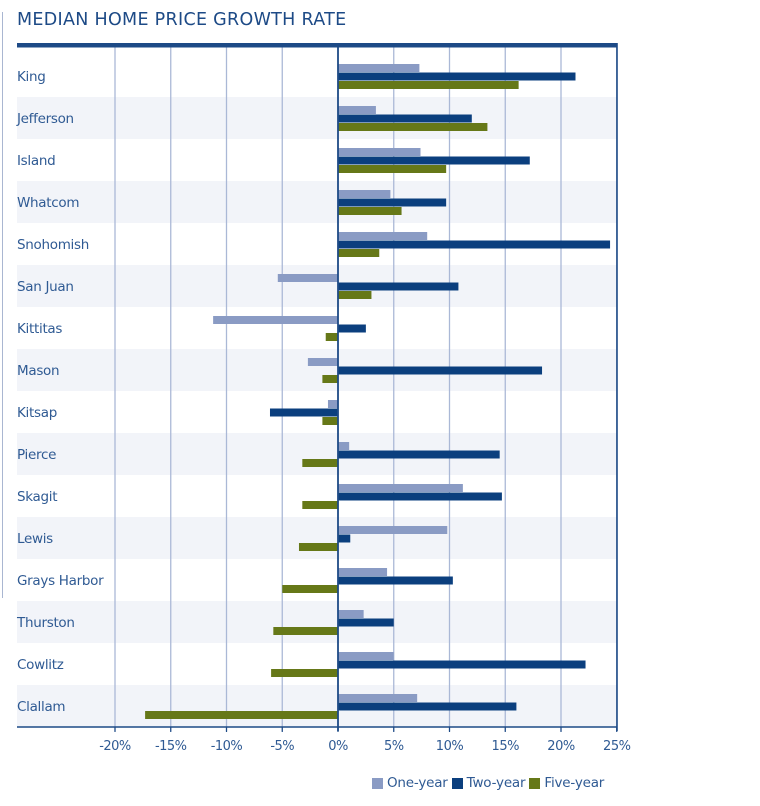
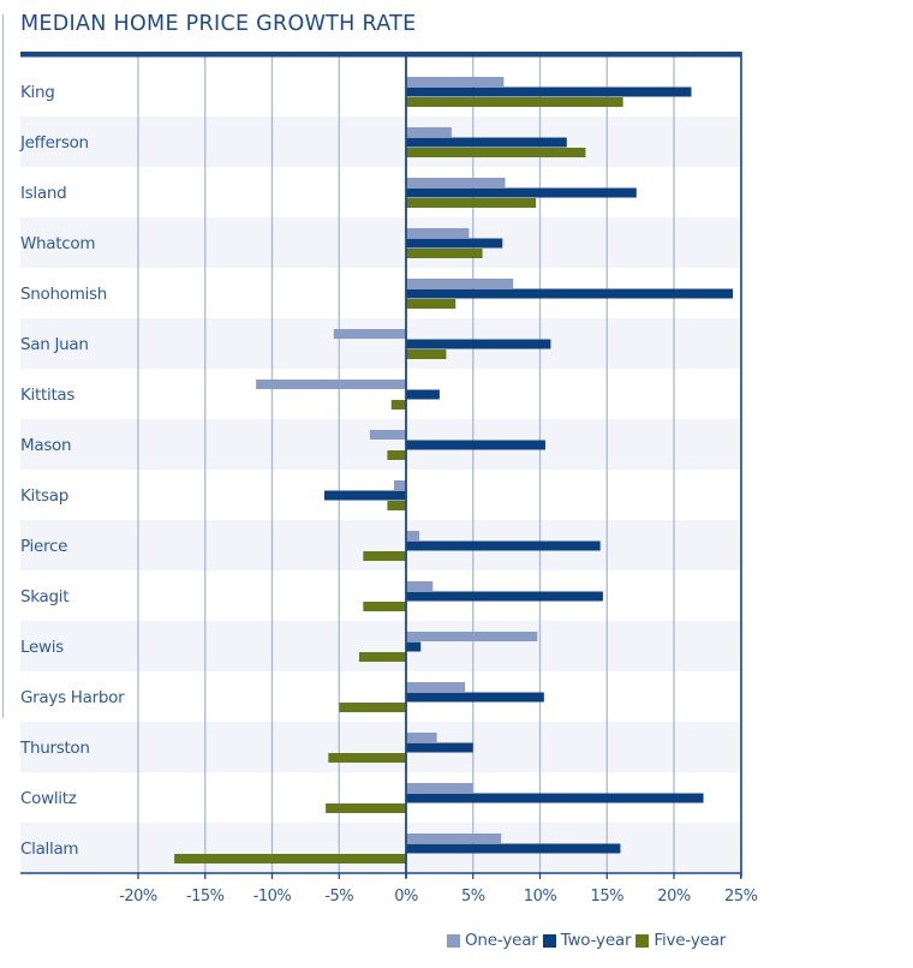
Two-year/Whatcom: 9.7% -> 7.2%
Two-year/Mason: 18.3% -> 10.4%
One-year/Skagit: 11.2% -> 2.0%
